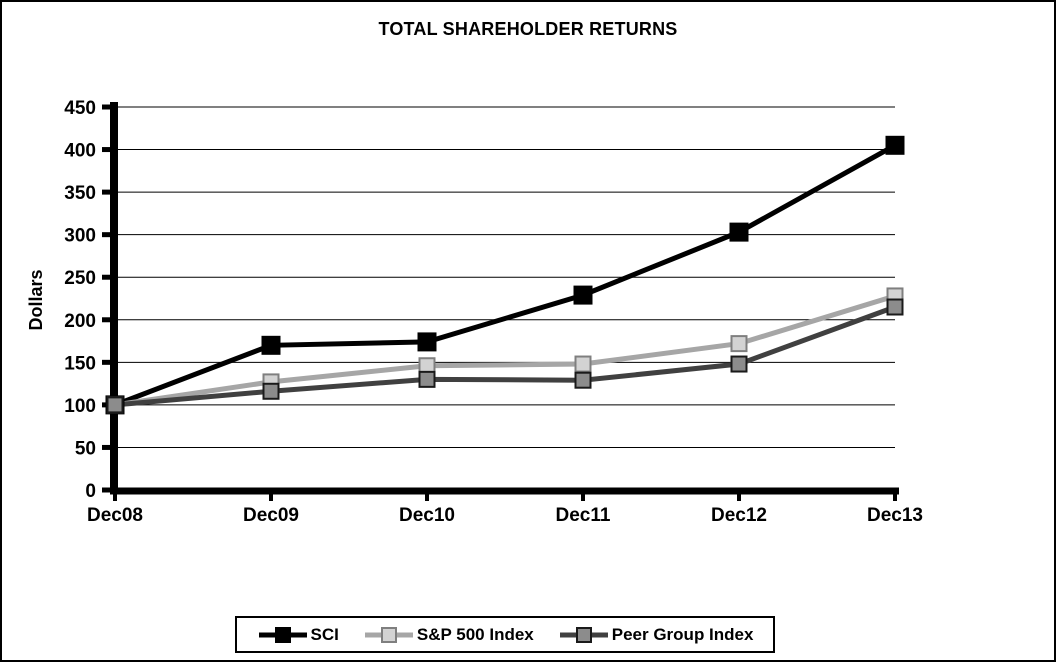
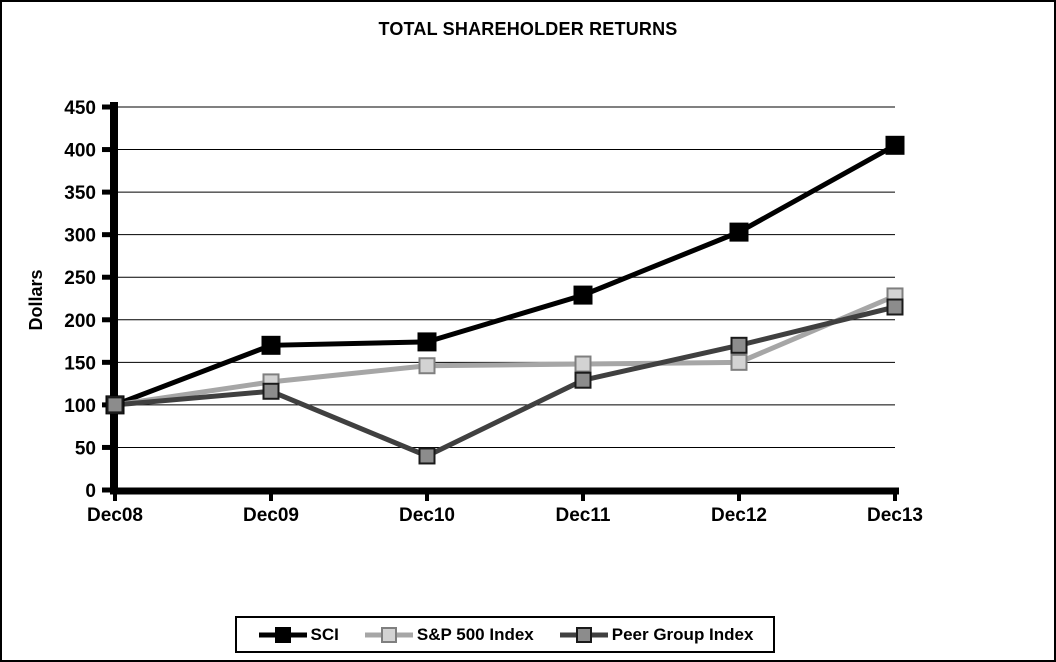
Peer Group Index/Dec10: 130 -> 40
S&P 500 Index/Dec12: 170 -> 150
Peer Group Index/Dec12: 150 -> 170
